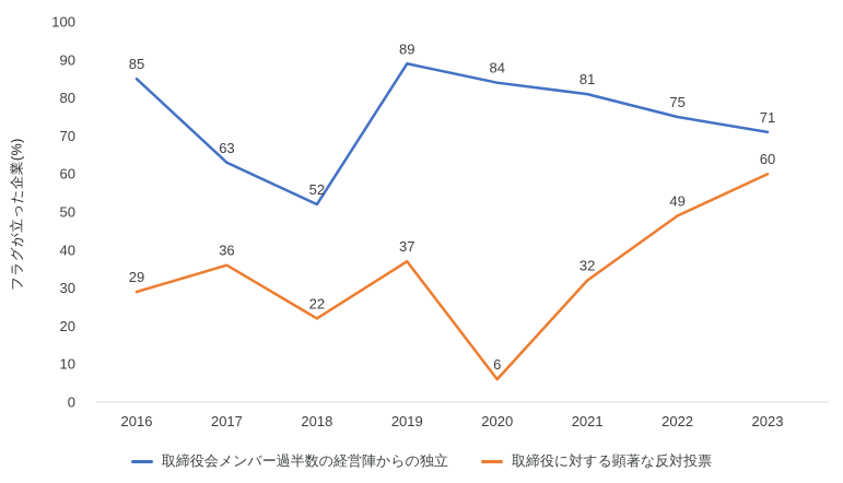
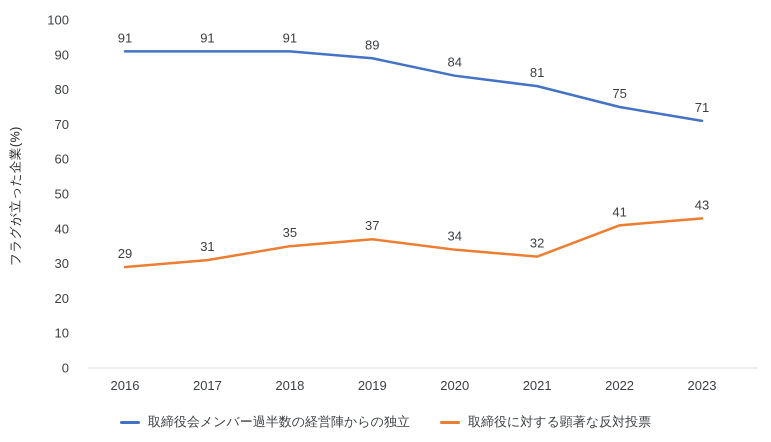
取締役会メンバー過半数の経営陣からの独立/2016: 85 -> 91
取締役会メンバー過半数の経営陣からの独立/2017: 63 -> 91
取締役に対する顕著な反対投票/2017: 36 -> 31
取締役会メンバー過半数の経営陣からの独立/2018: 52 -> 91
取締役に対する顕著な反対投票/2018: 22 -> 35
取締役に対する顕著な反対投票/2020: 6 -> 34
取締役に対する顕著な反対投票/2022: 49 -> 41
取締役に対する顕著な反対投票/2023: 60 -> 43
